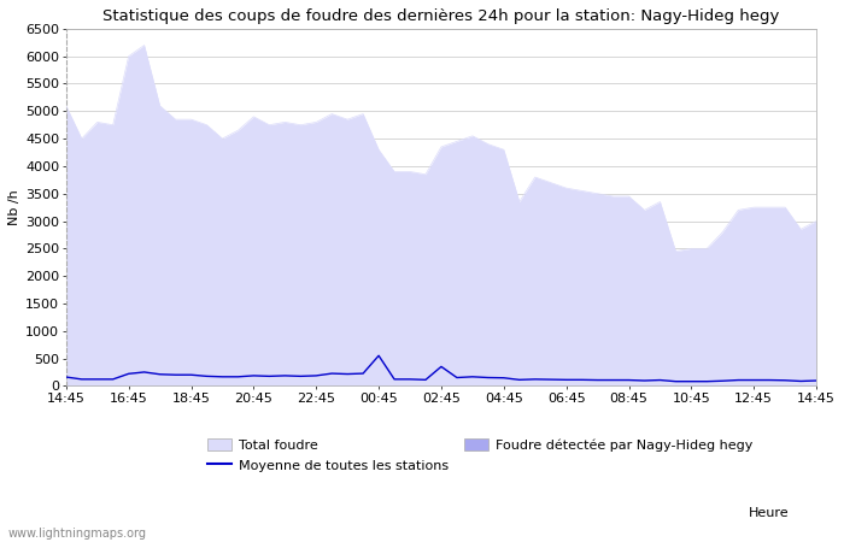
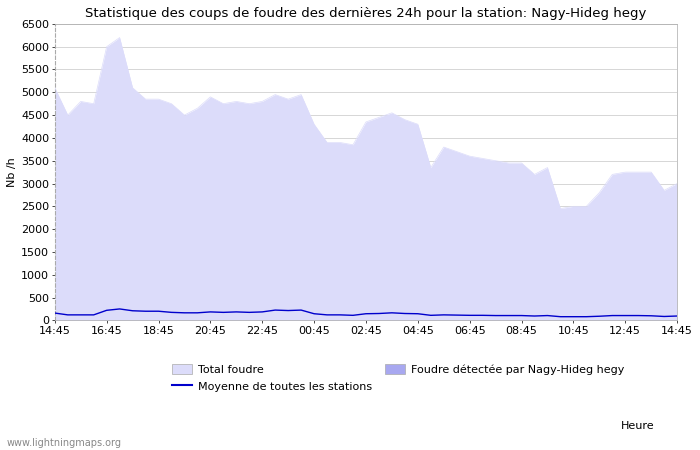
Moyenne de toutes les stations/00:45: 550 -> 140
Moyenne de toutes les stations/02:45: 350 -> 140
